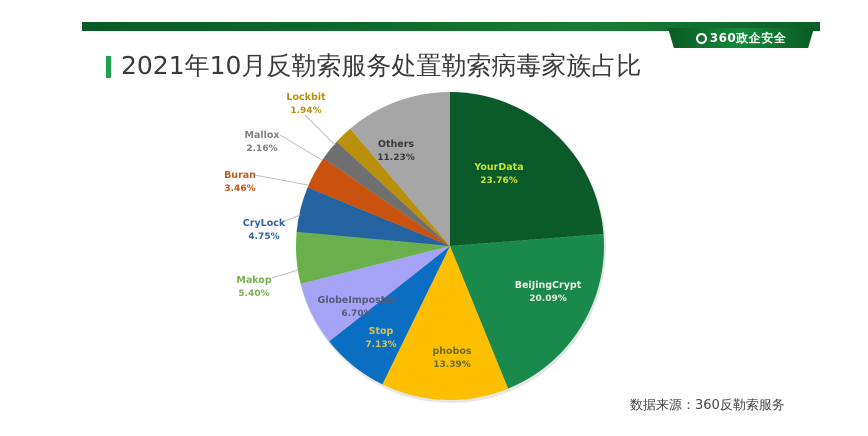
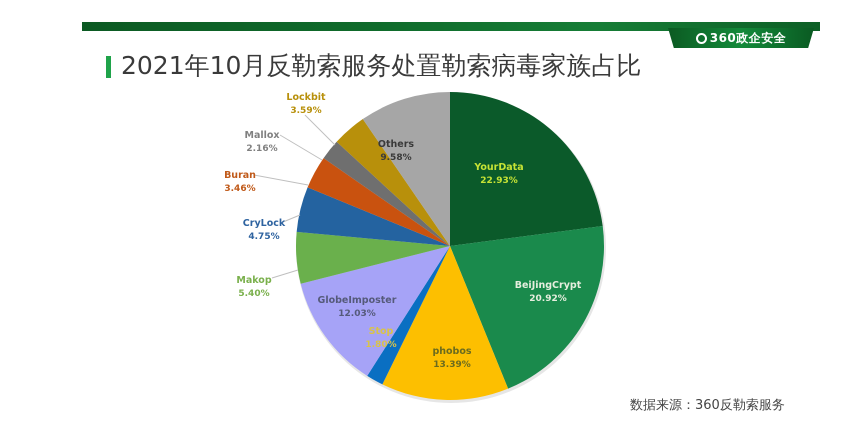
YourData: 23.76% -> 22.93%
BeiJingCrypt: 20.09% -> 20.92%
Stop: 7.13% -> 1.80%
GlobeImposter: 6.70% -> 12.03%
Lockbit: 1.94% -> 3.59%
Others: 11.23% -> 9.58%
